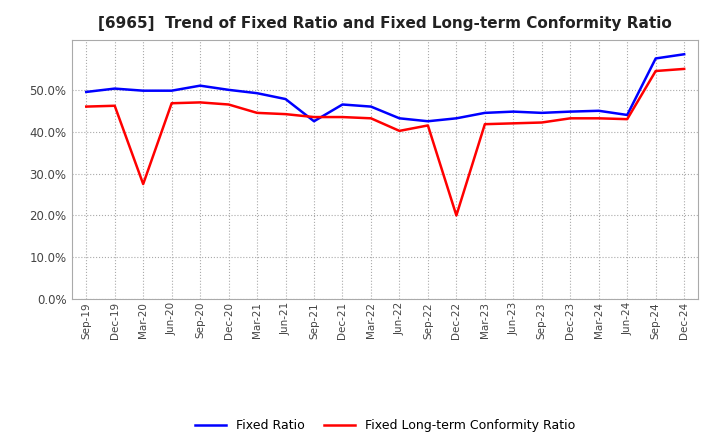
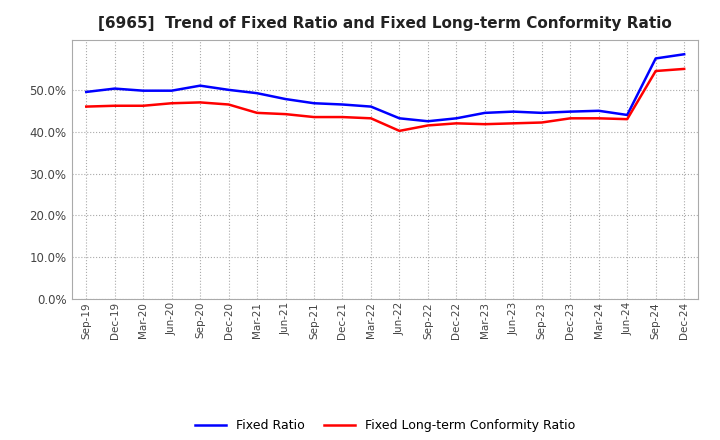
Fixed Long-term Conformity Ratio/Mar-20: 27.5% -> 46.2%
Fixed Ratio/Sep-21: 42.5% -> 46.8%
Fixed Long-term Conformity Ratio/Dec-22: 20.0% -> 42.0%
